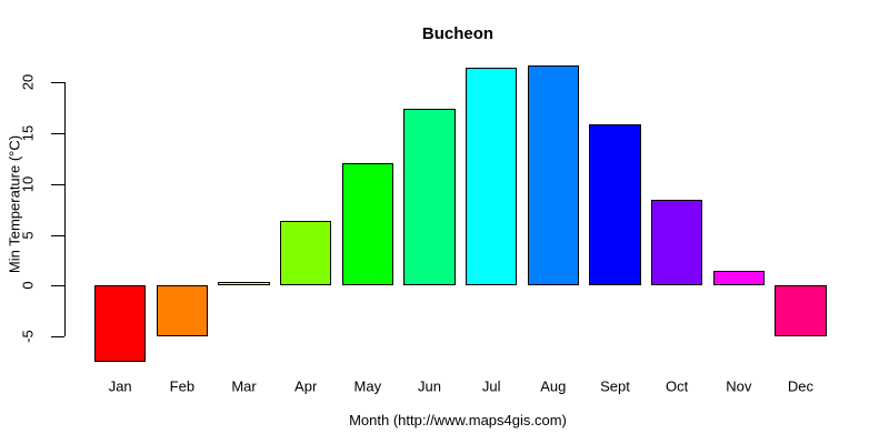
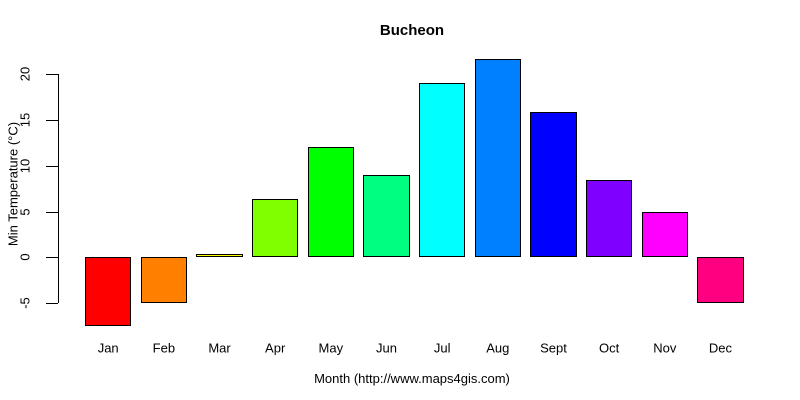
Jun: 17 -> 9
Jul: 22 -> 19
Nov: 2 -> 5
